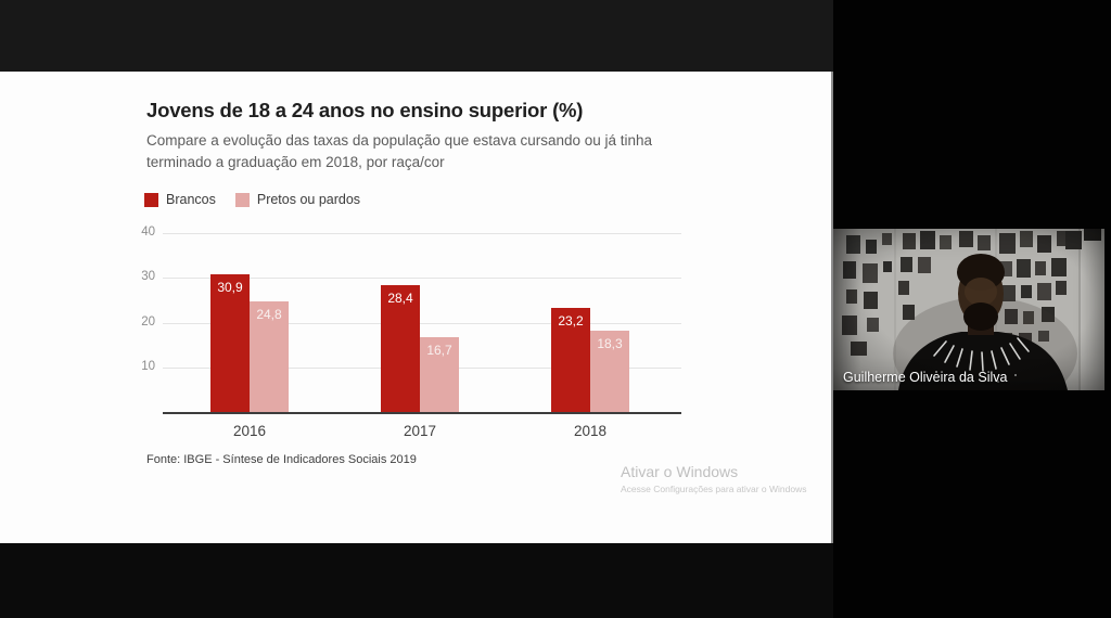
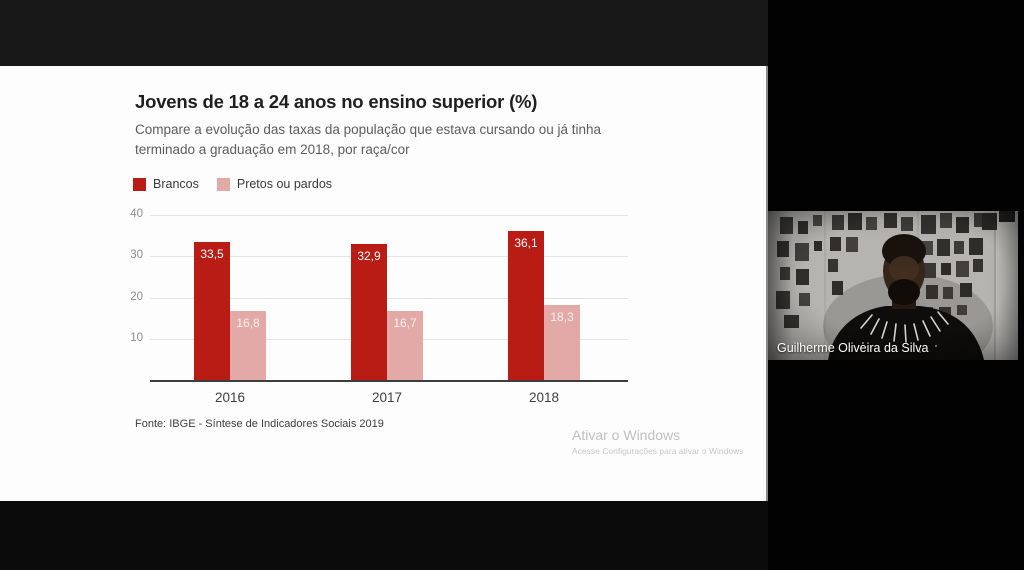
Brancos/2016: 30,9 -> 33,5
Pretos ou pardos/2016: 24,8 -> 16,8
Brancos/2017: 28,4 -> 32,9
Brancos/2018: 23,2 -> 36,1
